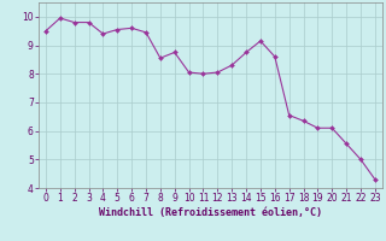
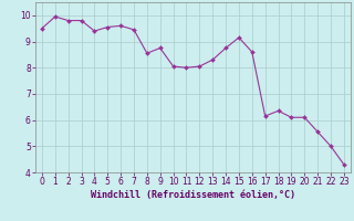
17: 6.55 -> 6.15
